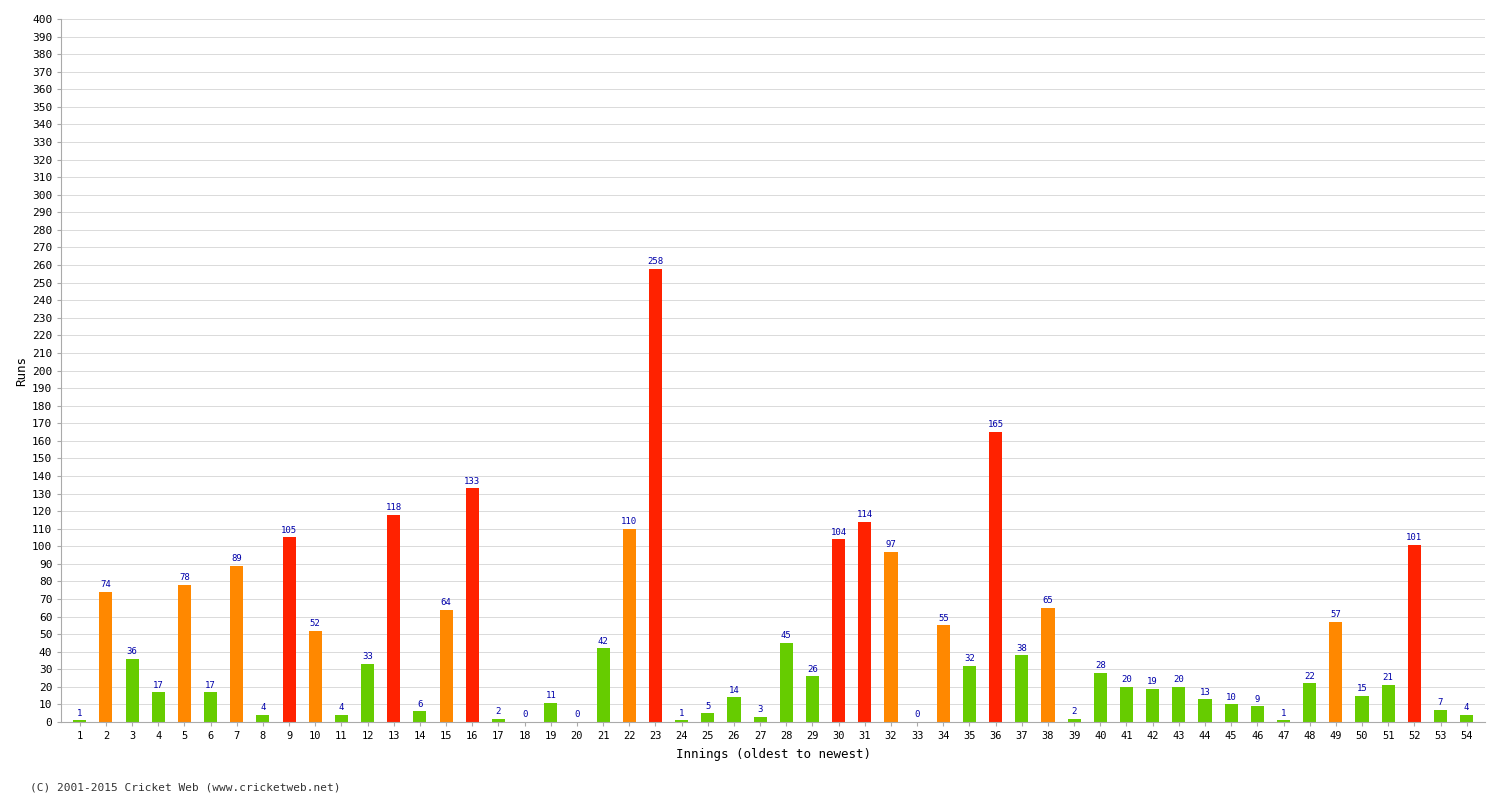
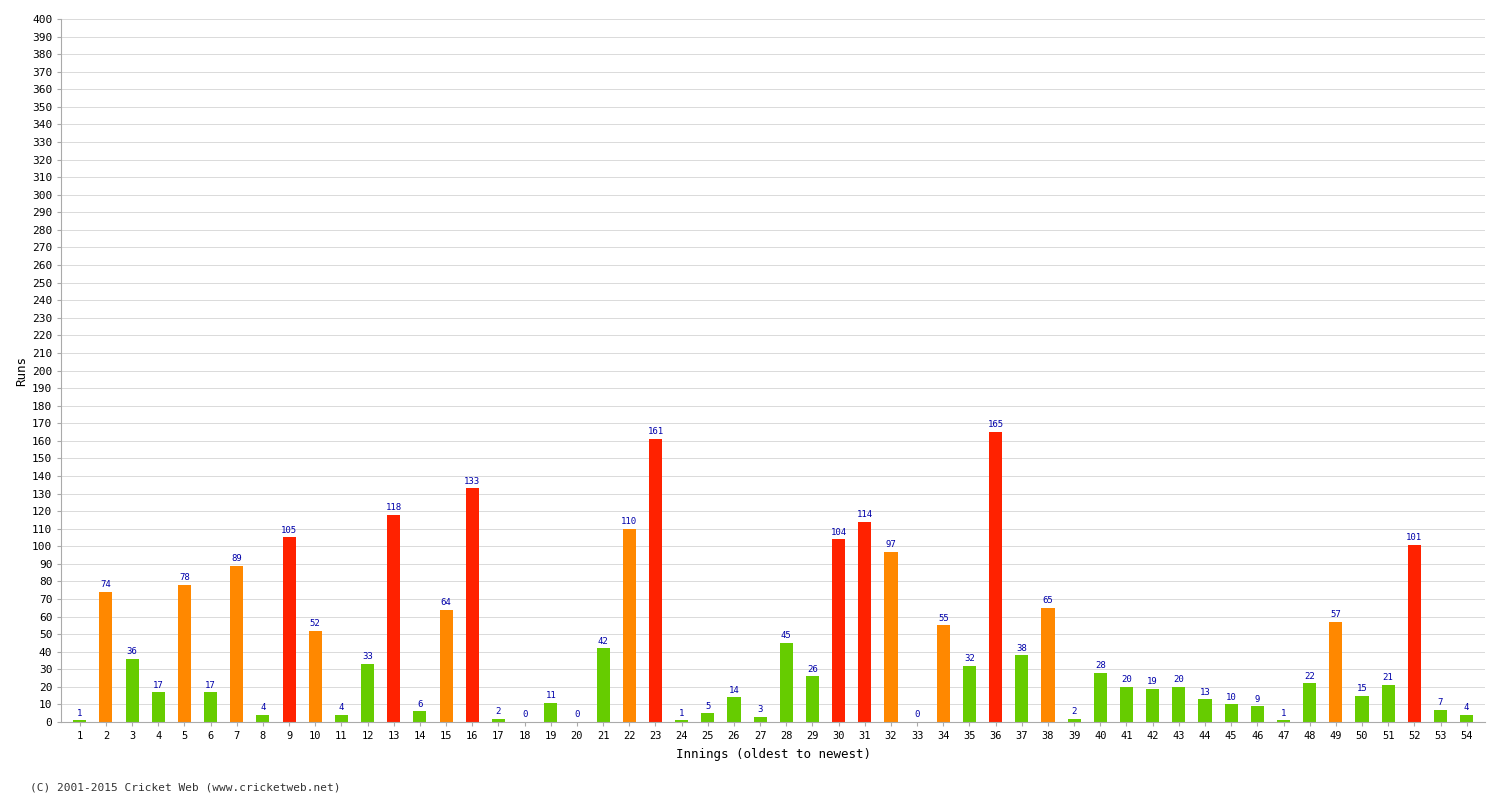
23: 258 -> 161
